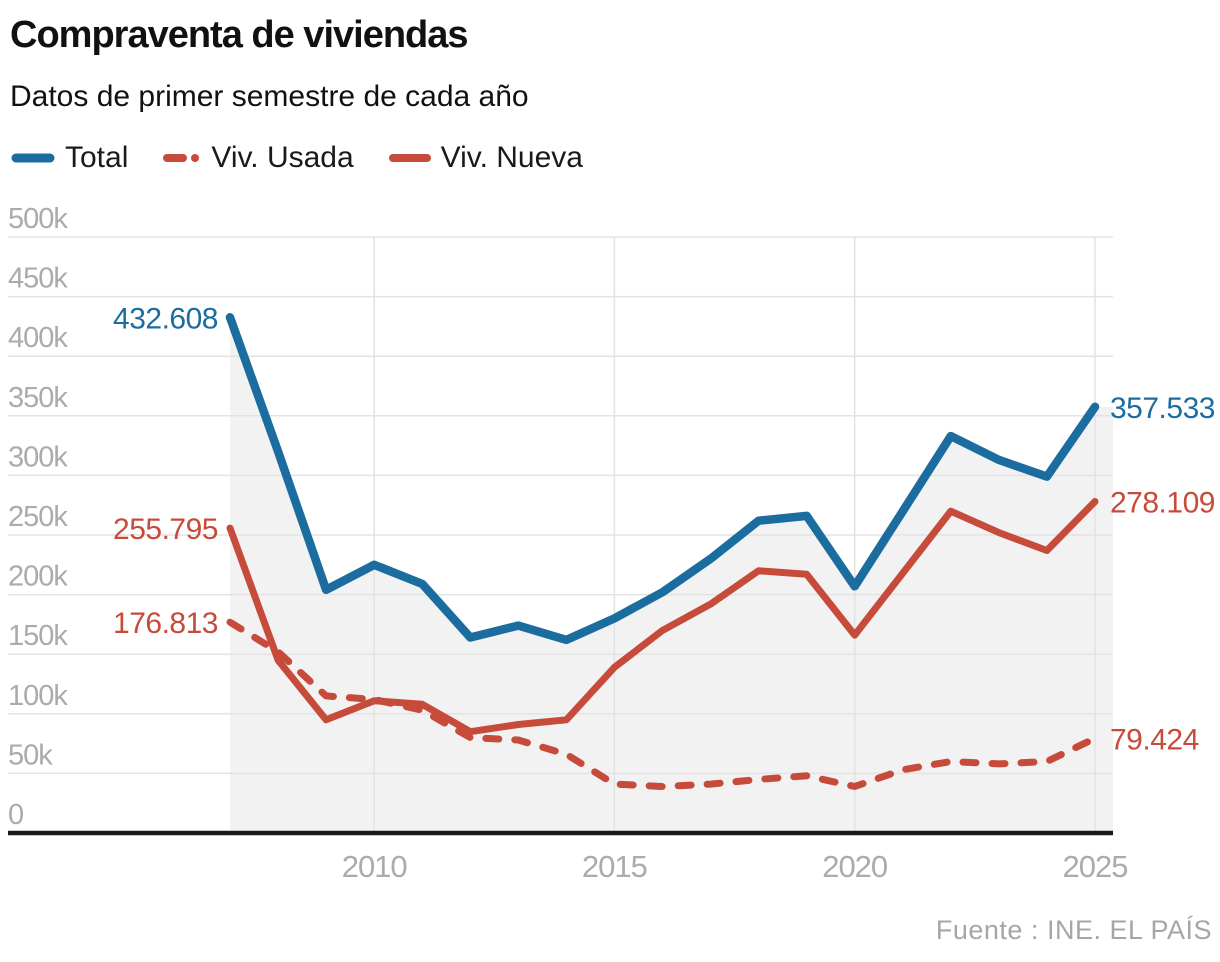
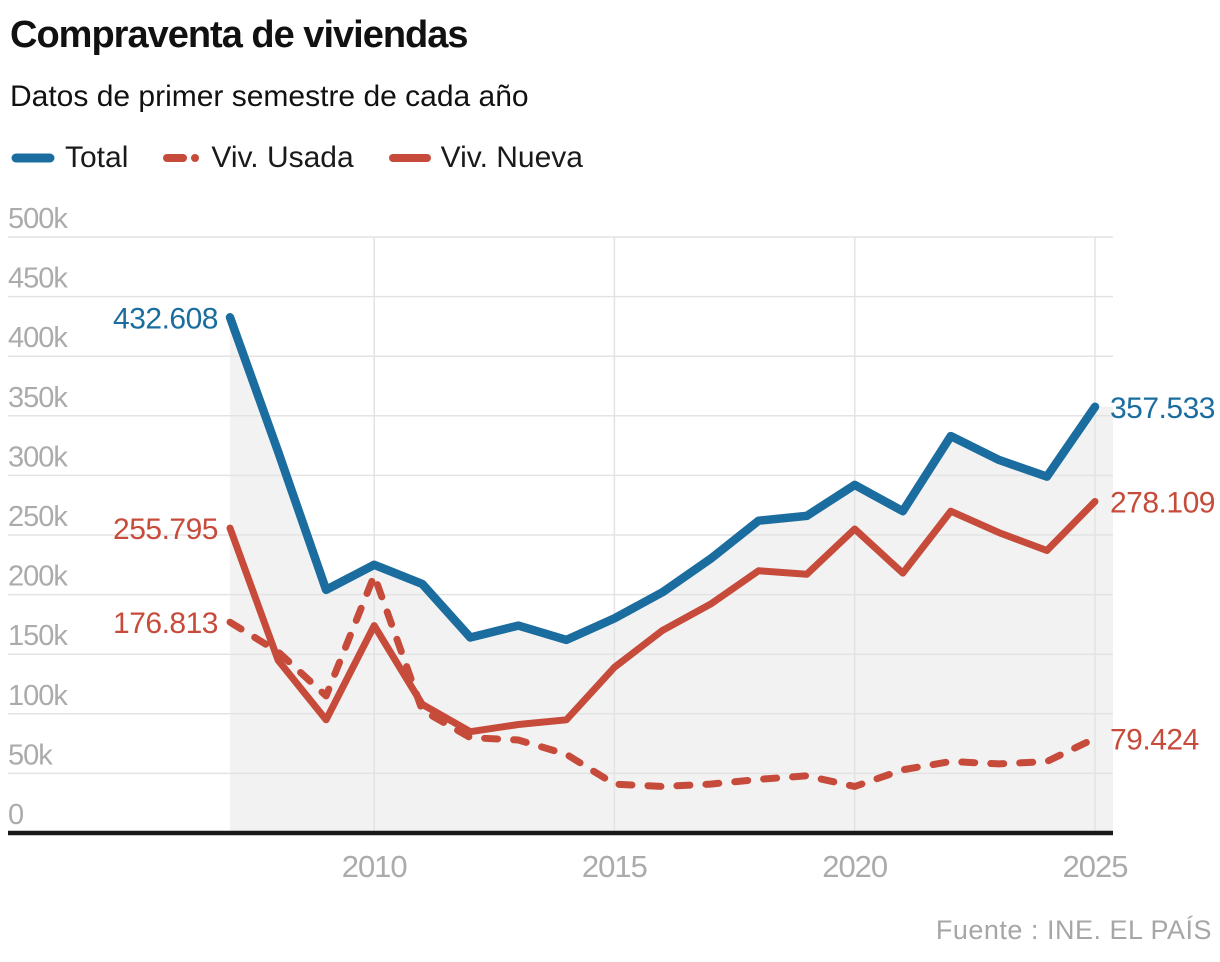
Viv. Nueva/2010: 111k -> 174k
Viv. Usada/2010: 112k -> 216k
Viv. Nueva/2020: 166k -> 255k
Total/2020: 207k -> 292k
